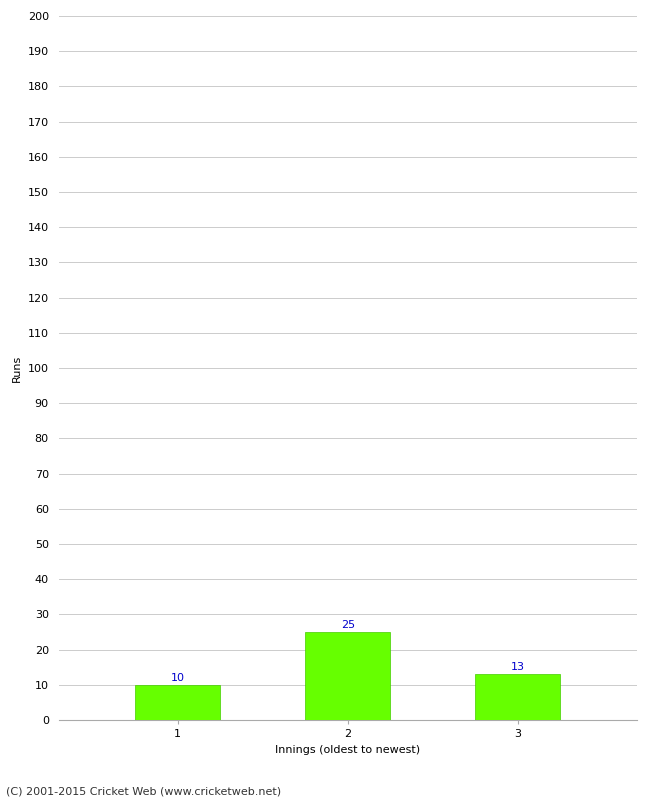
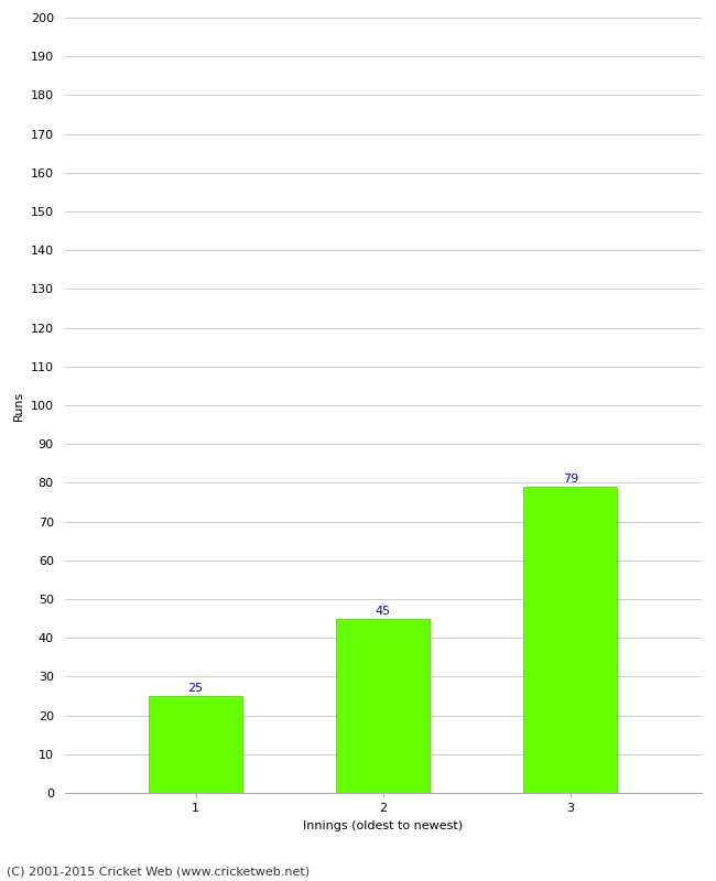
1: 10 -> 25
2: 25 -> 45
3: 13 -> 79
